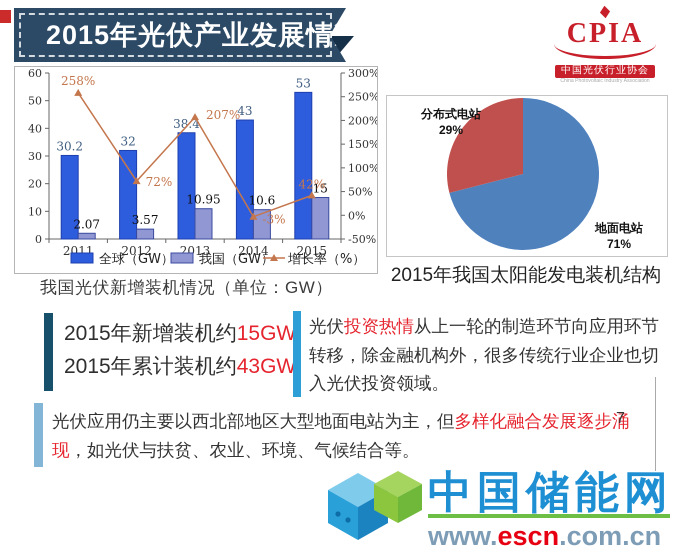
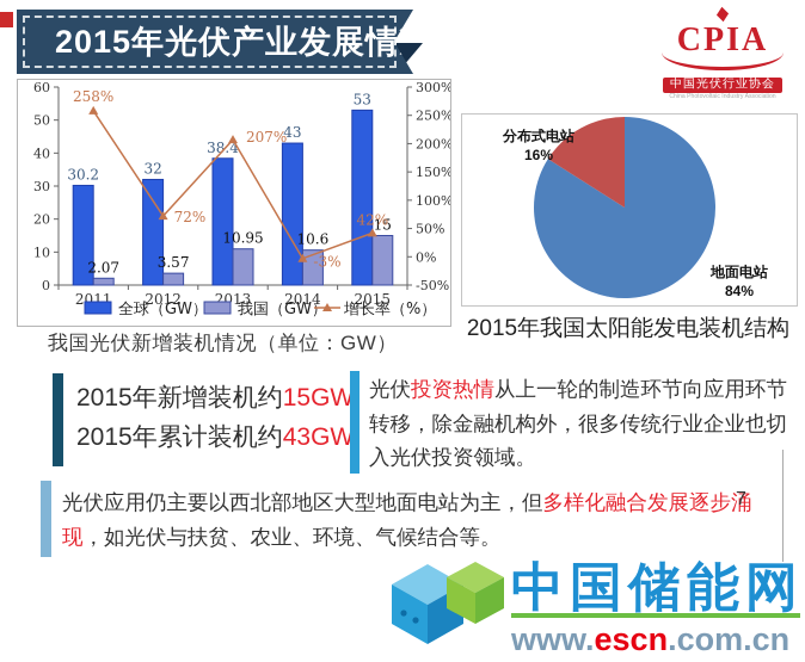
2015年我国太阳能发电装机结构/地面电站: 71% -> 84%
2015年我国太阳能发电装机结构/分布式电站: 29% -> 16%
